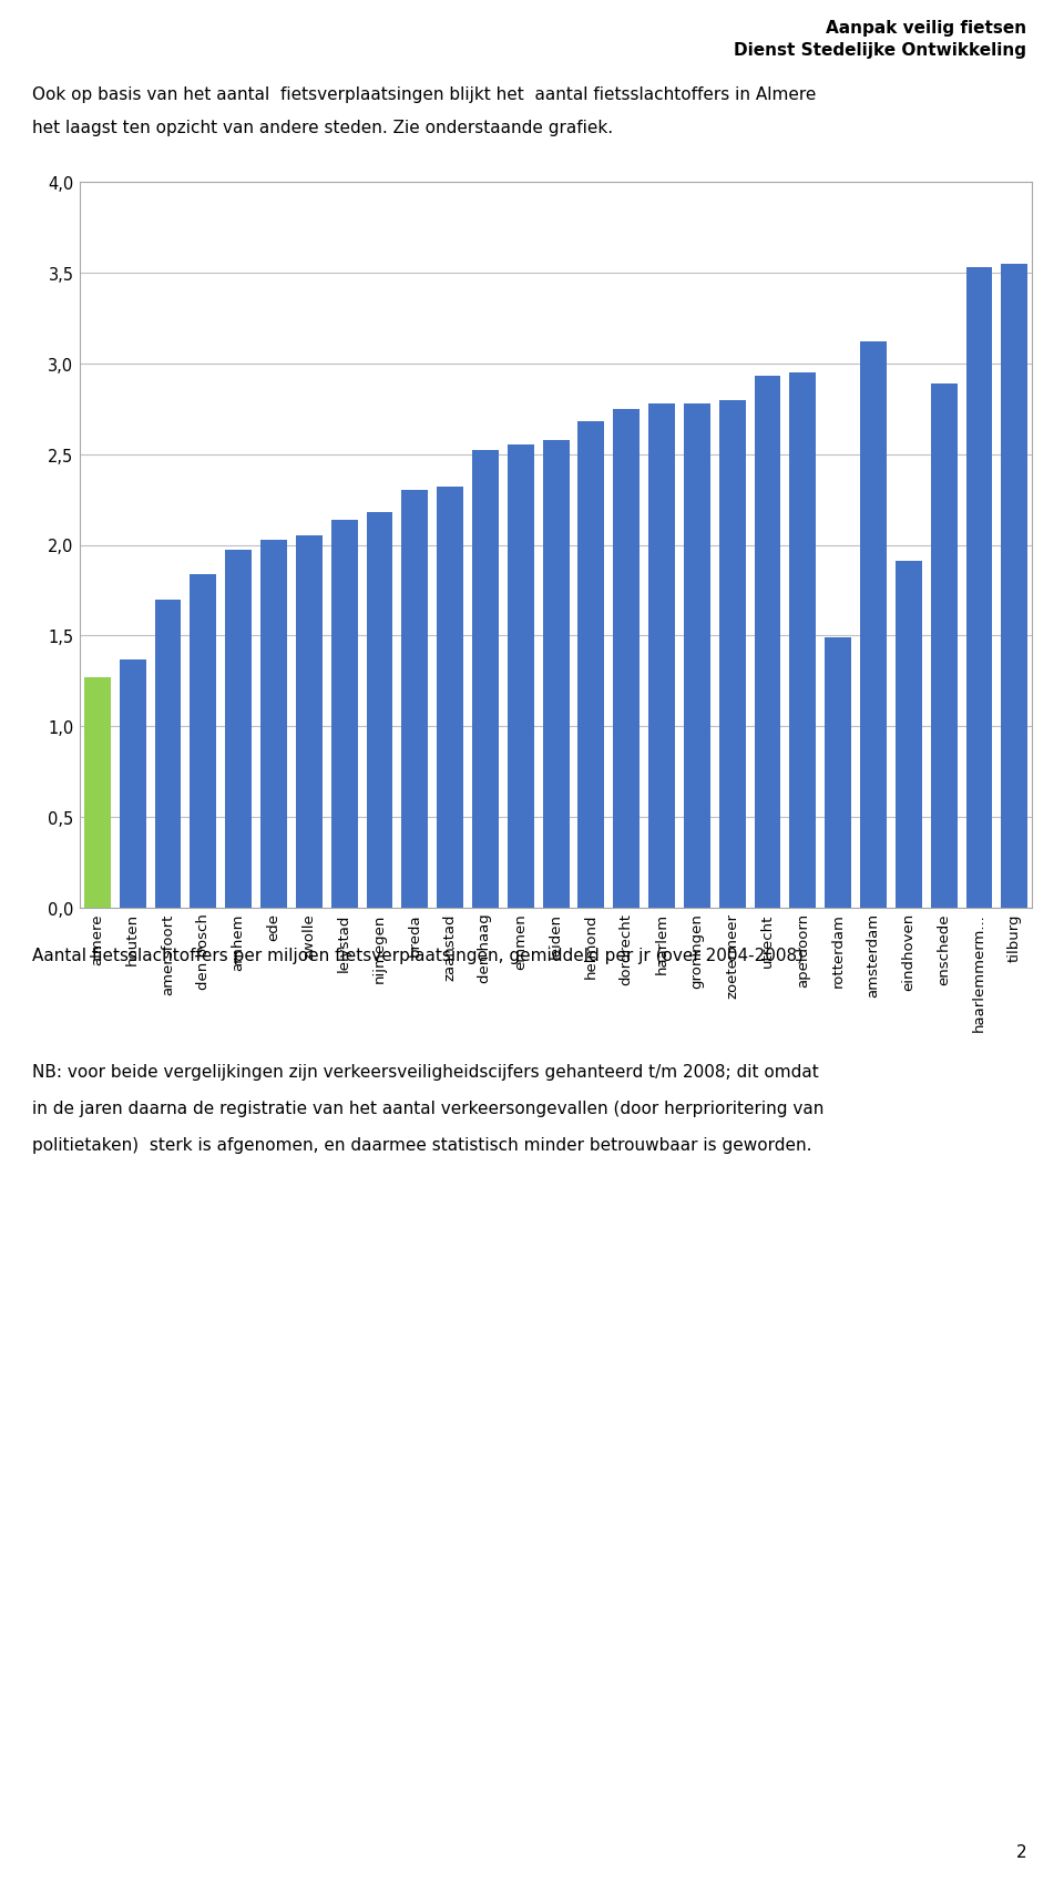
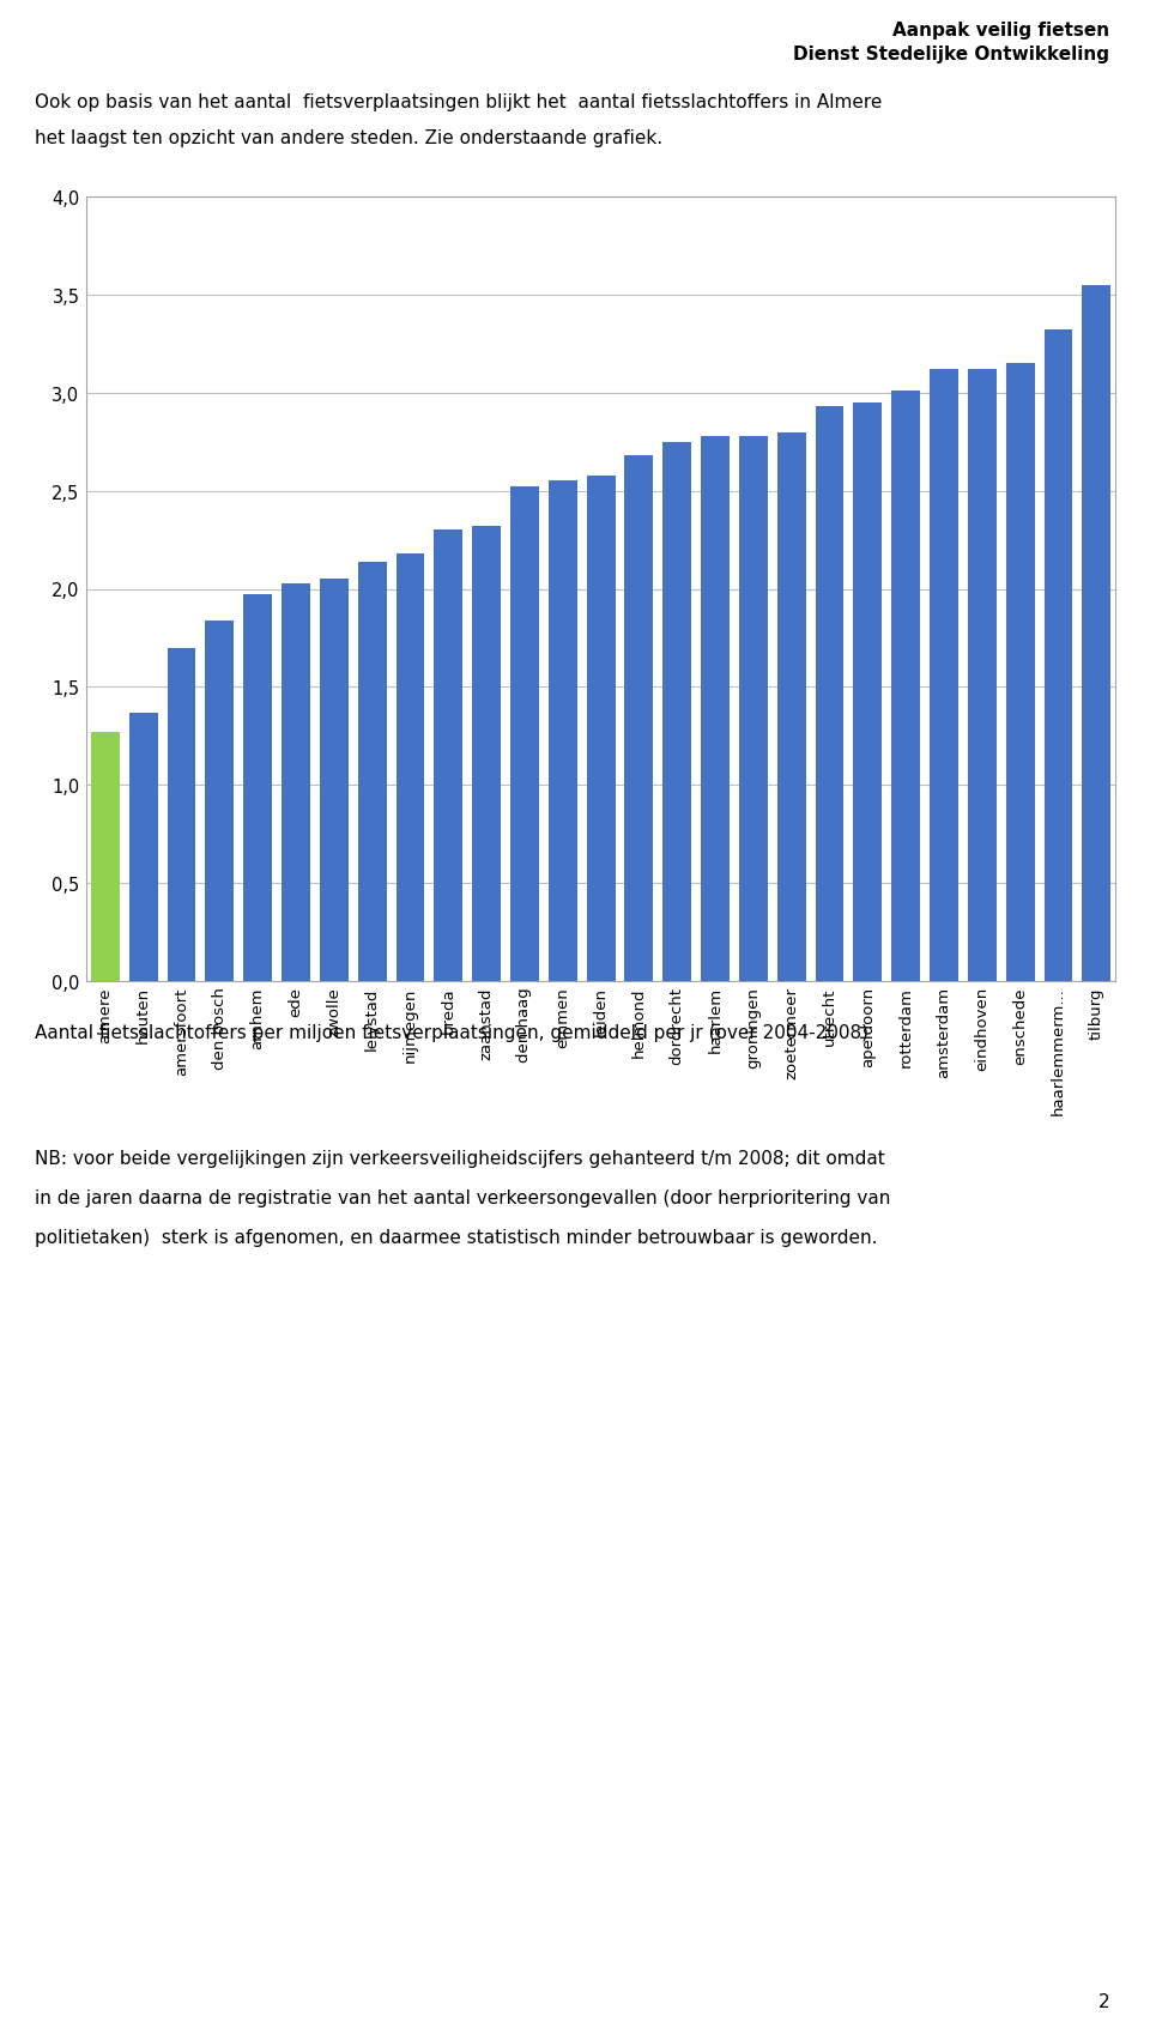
rotterdam: 1,49 -> 3,01
eindhoven: 1,91 -> 3,12
enschede: 2,89 -> 3,15
haarlemmerm...: 3,53 -> 3,32
